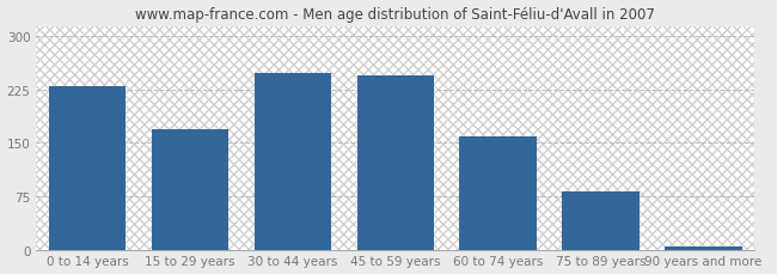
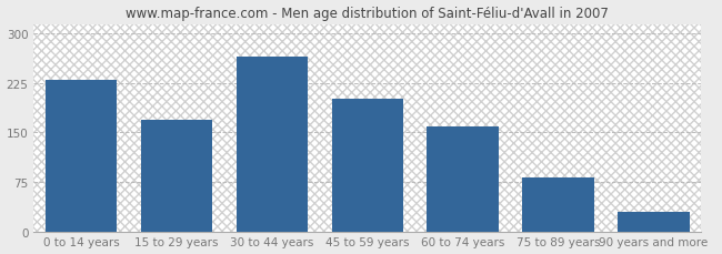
30 to 44 years: 248 -> 266
45 to 59 years: 245 -> 202
90 years and more: 5 -> 30
